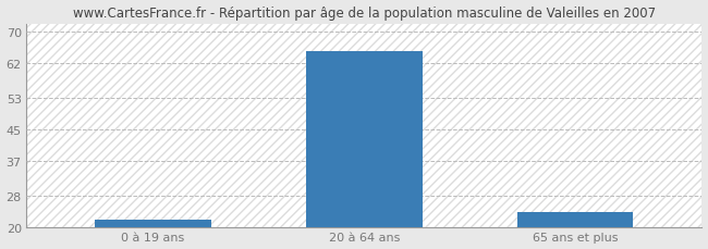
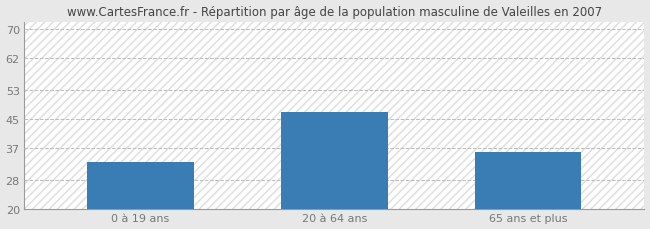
0 à 19 ans: 22 -> 33
20 à 64 ans: 65 -> 47
65 ans et plus: 24 -> 36
